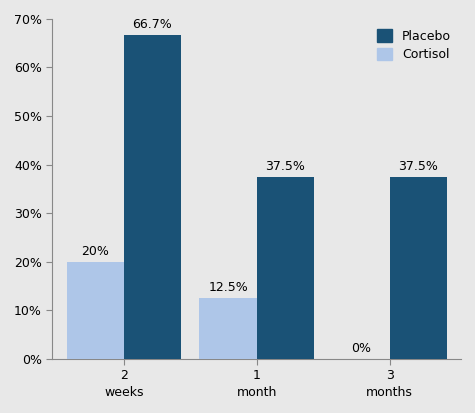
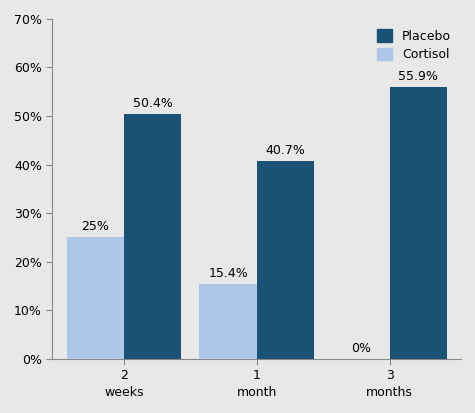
Cortisol/2 weeks: 20% -> 25%
Placebo/2 weeks: 66.7% -> 50.4%
Cortisol/1 month: 12.5% -> 15.4%
Placebo/1 month: 37.5% -> 40.7%
Placebo/3 months: 37.5% -> 55.9%
